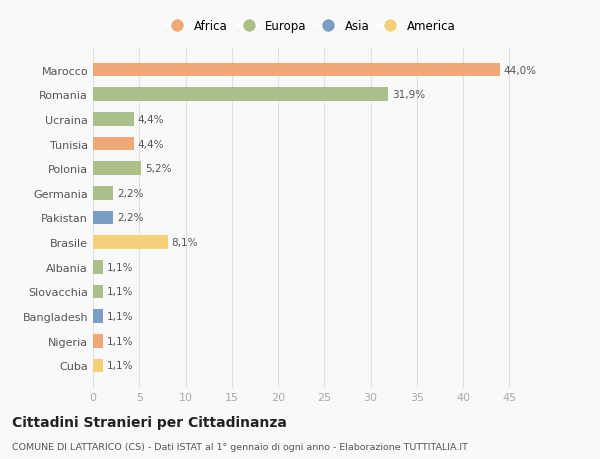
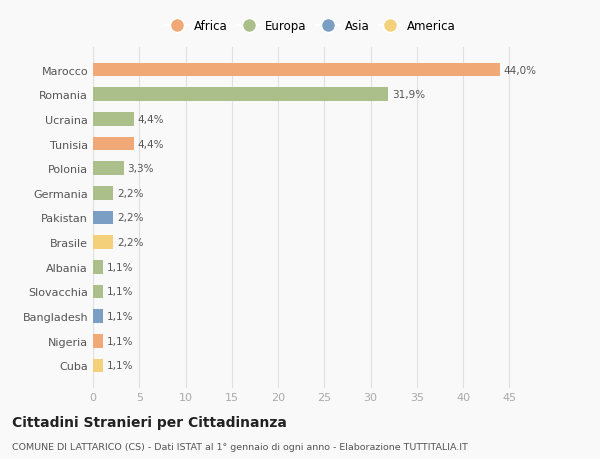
Polonia: 5,2% -> 3,3%
Brasile: 8,1% -> 2,2%
